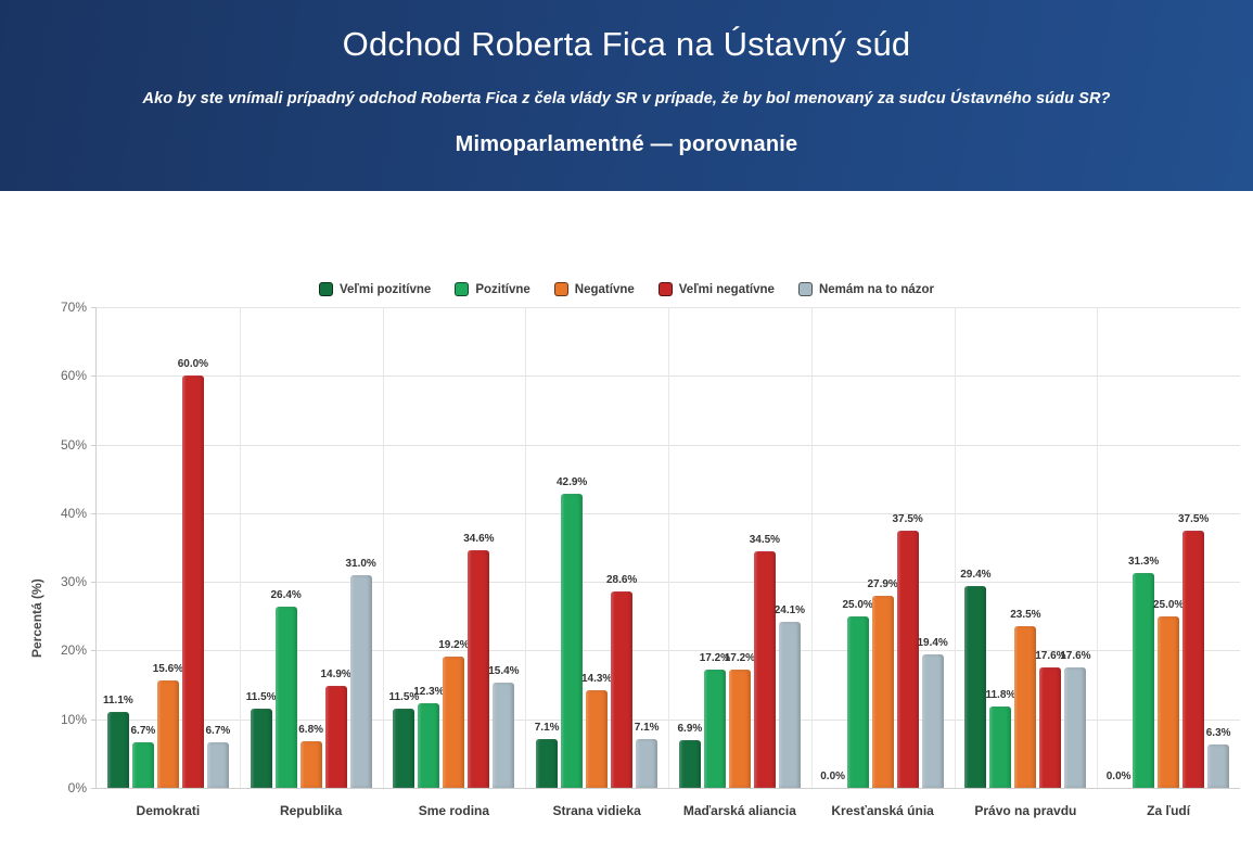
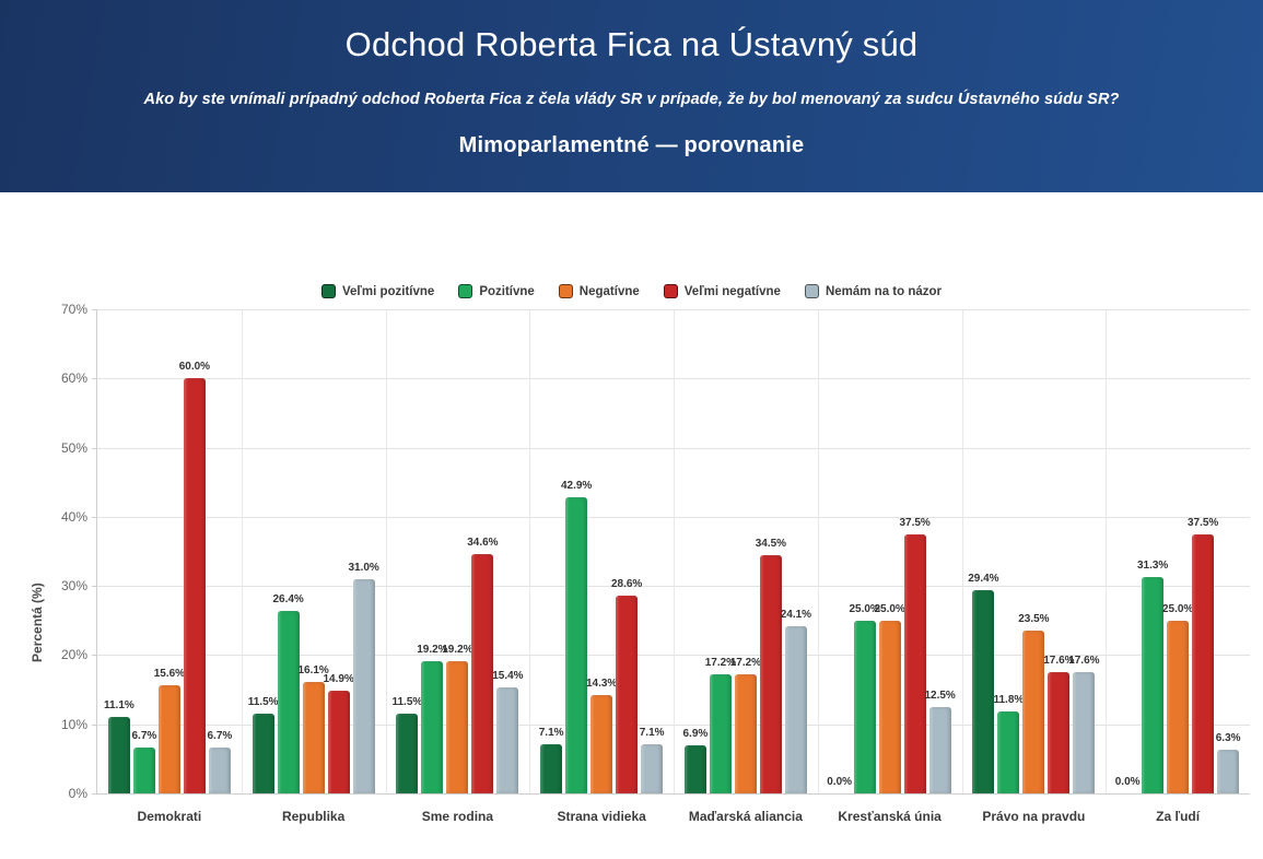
Negatívne/Republika: 6.8% -> 16.1%
Pozitívne/Sme rodina: 12.3% -> 19.2%
Negatívne/Kresťanská únia: 27.9% -> 25.0%
Nemám na to názor/Kresťanská únia: 19.4% -> 12.5%
